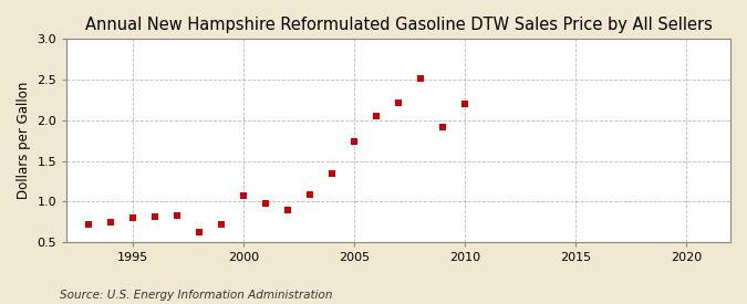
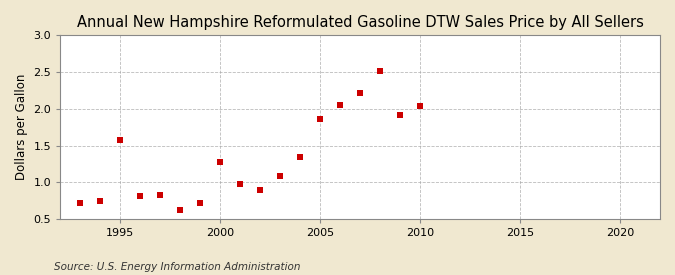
1995: 0.80 -> 1.58
2000: 1.07 -> 1.28
2005: 1.74 -> 1.86
2010: 2.20 -> 2.04
